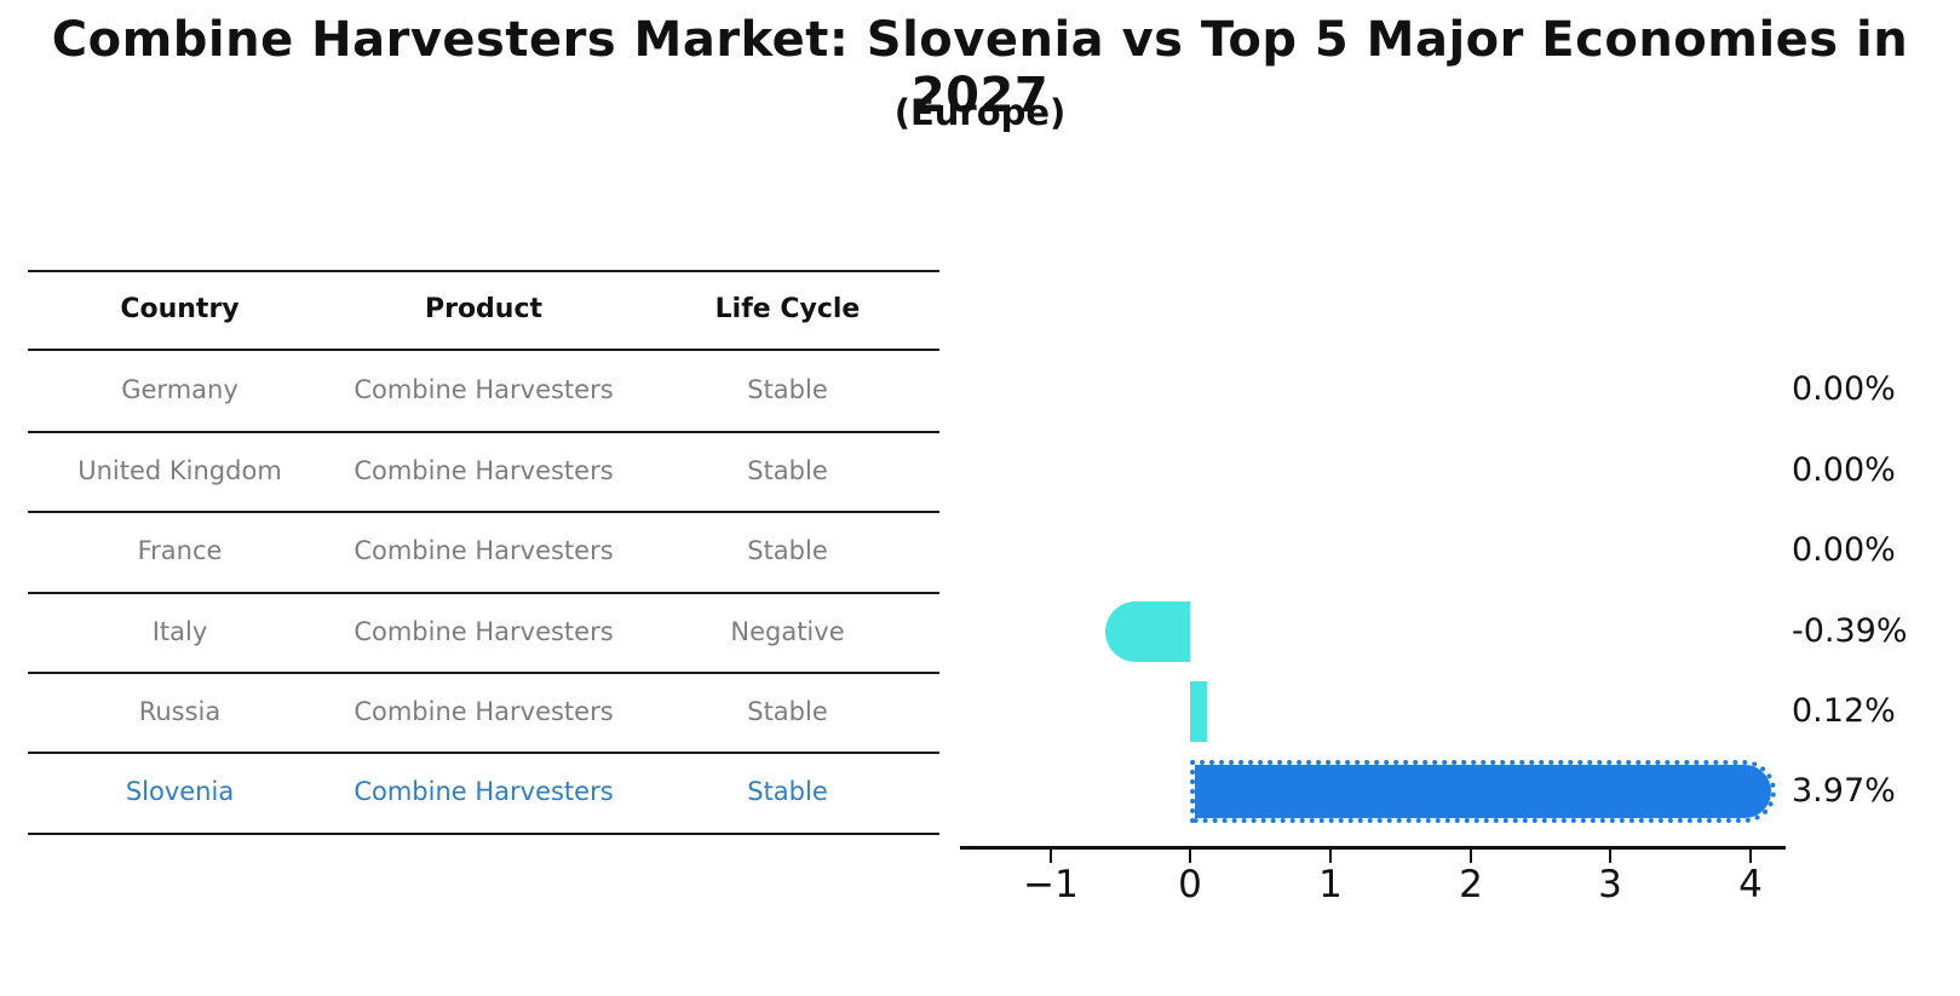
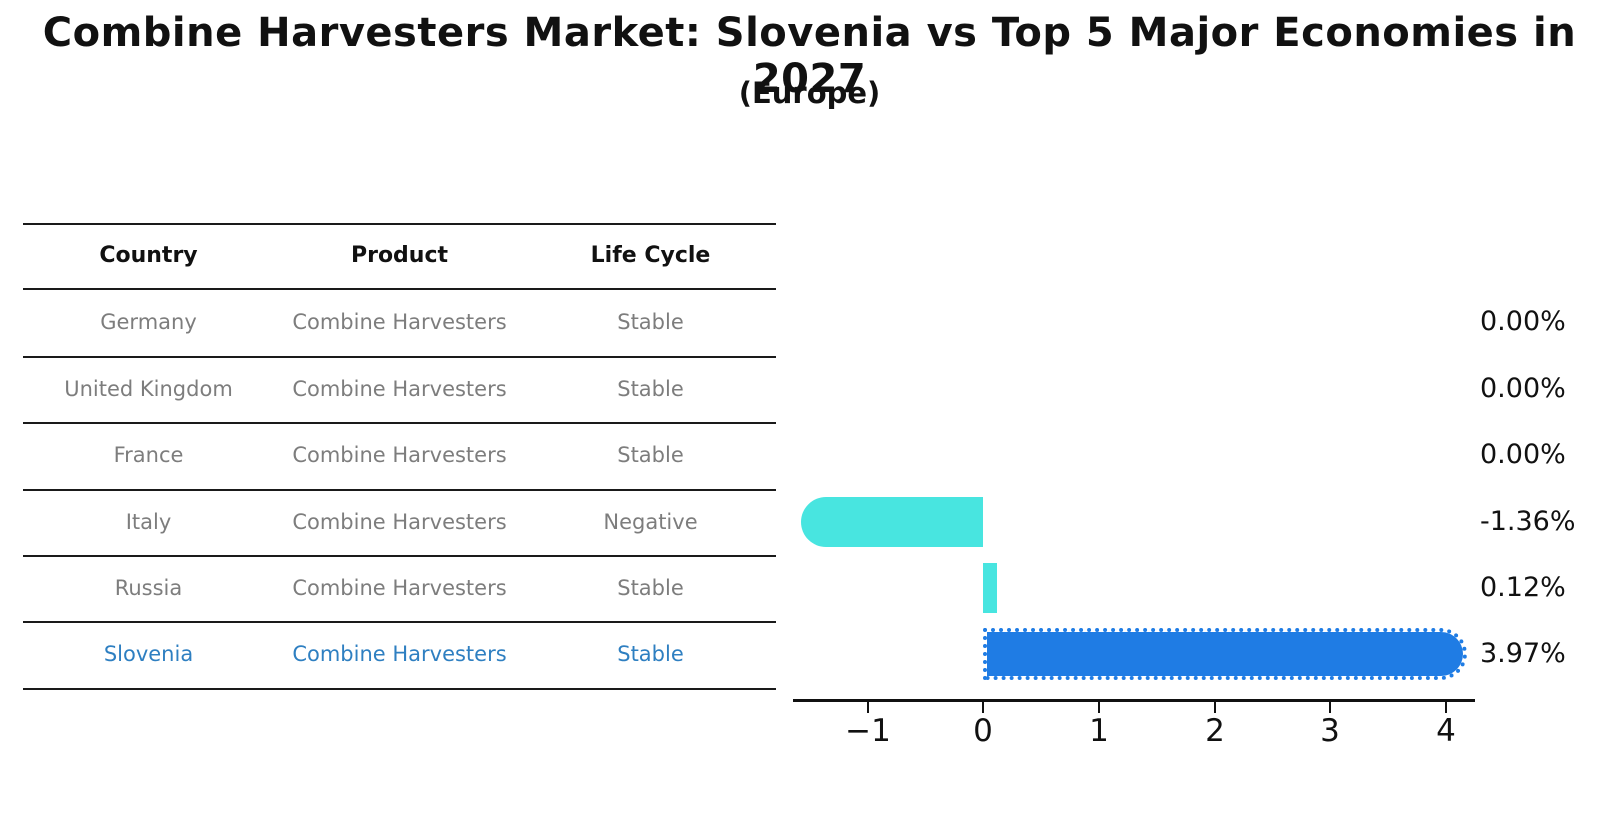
Italy: -0.39% -> -1.36%
